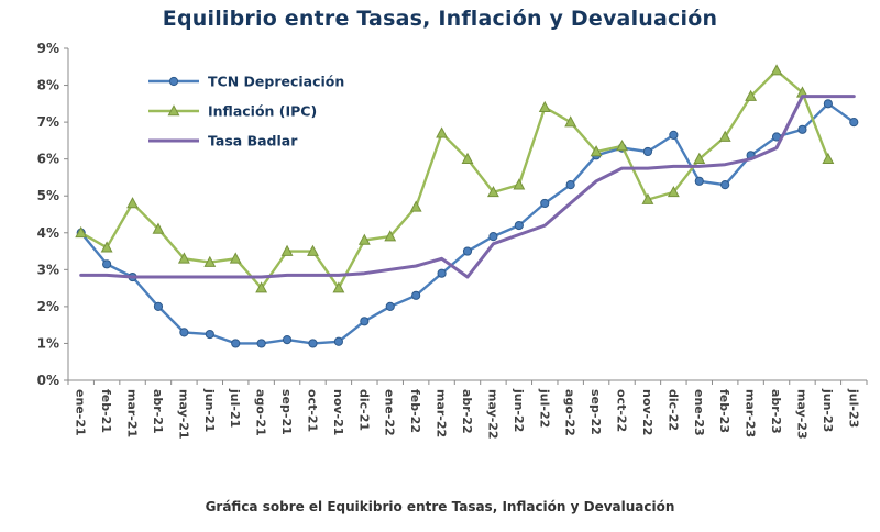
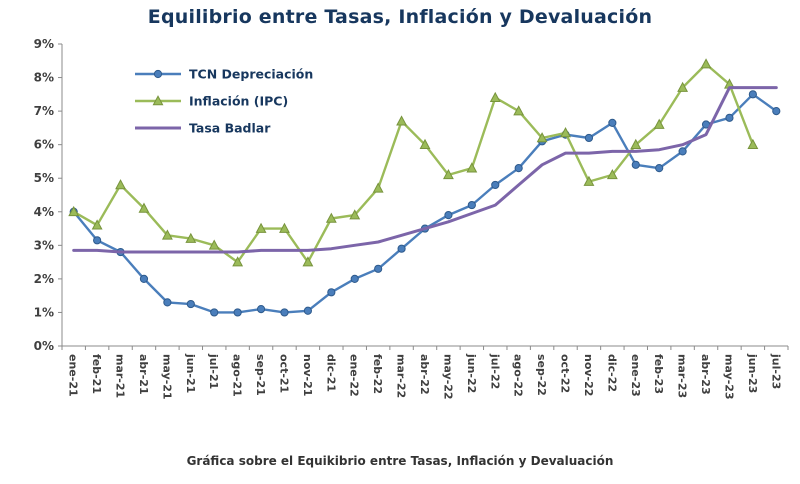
Inflación (IPC)/jul-21: 3.3% -> 3.0%
Tasa Badlar/abr-22: 2.8% -> 3.5%
TCN Depreciación/mar-23: 6.1% -> 5.8%
